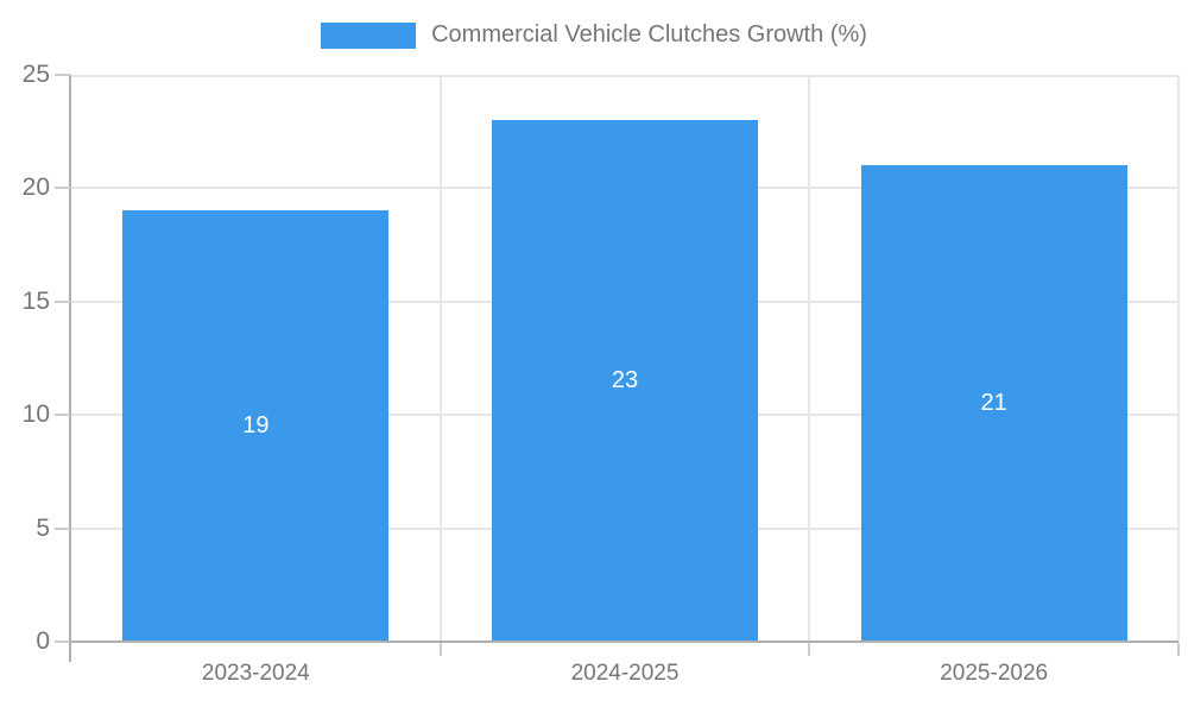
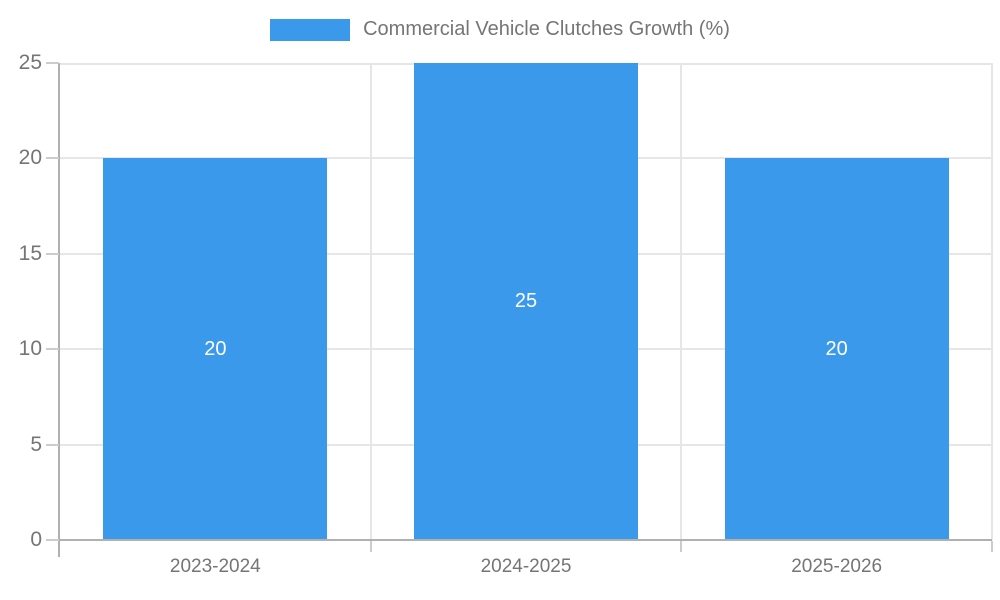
2023-2024: 19 -> 20
2024-2025: 23 -> 25
2025-2026: 21 -> 20
